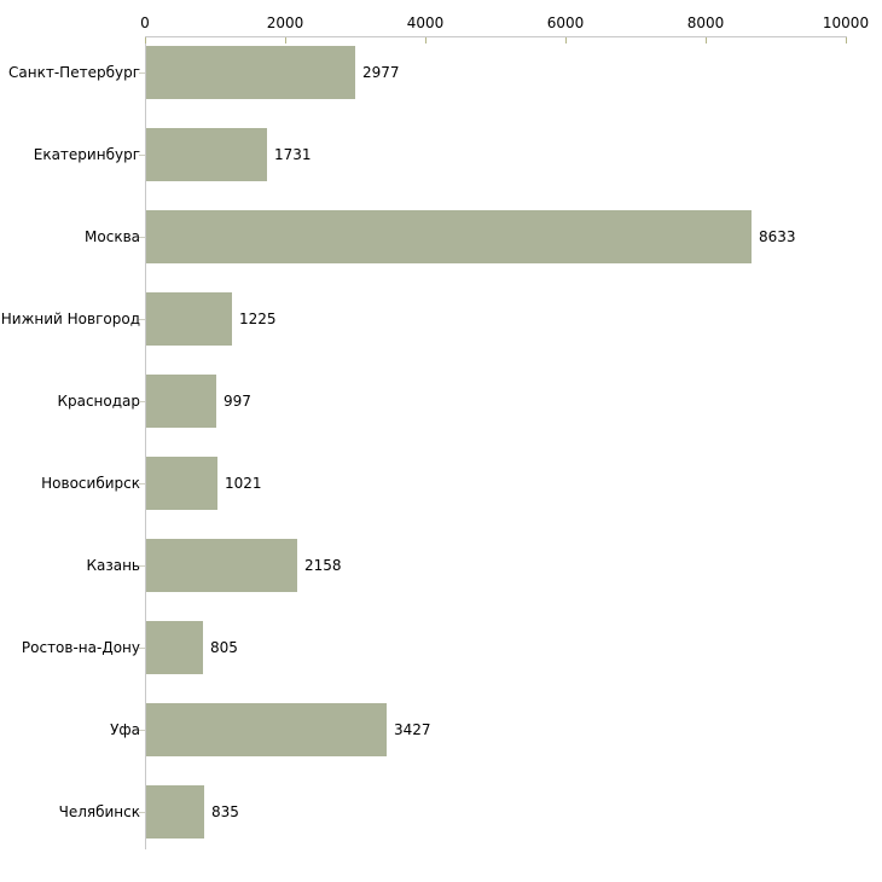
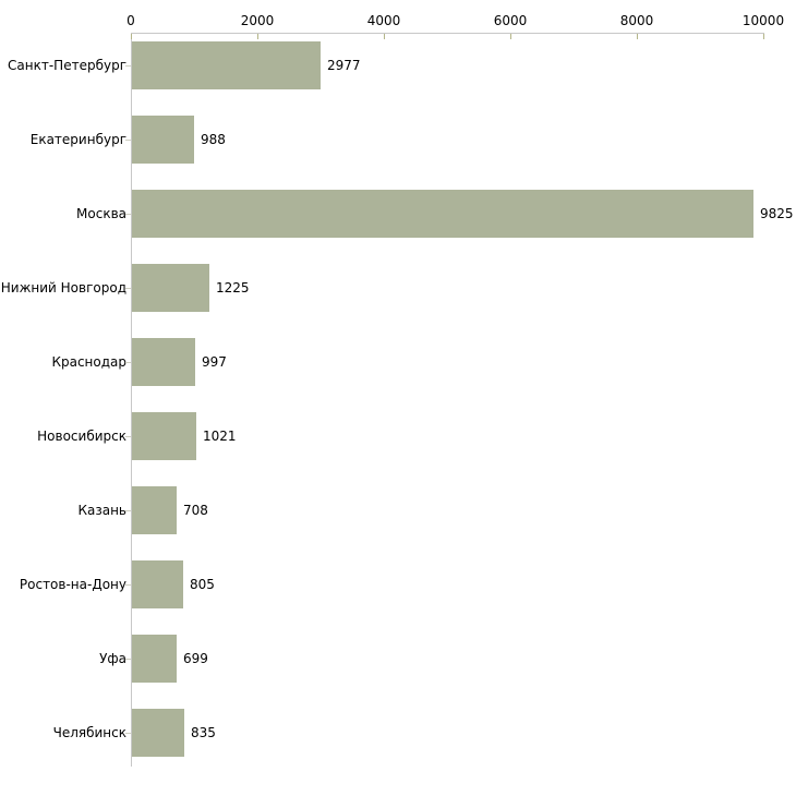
Екатеринбург: 1731 -> 988
Москва: 8633 -> 9825
Казань: 2158 -> 708
Уфа: 3427 -> 699
